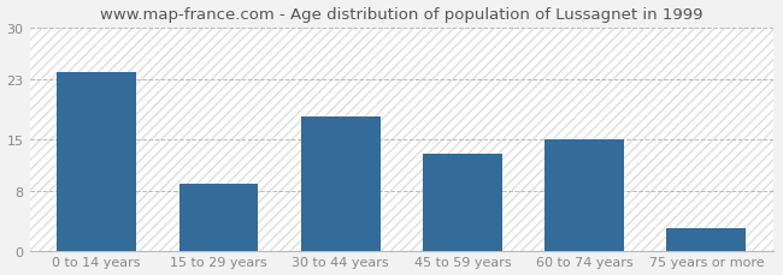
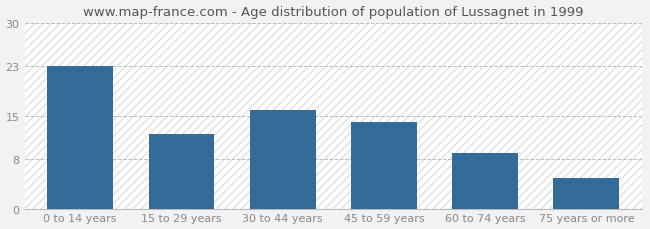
0 to 14 years: 24 -> 23
15 to 29 years: 9 -> 12
30 to 44 years: 18 -> 16
45 to 59 years: 13 -> 14
60 to 74 years: 15 -> 9
75 years or more: 3 -> 5
